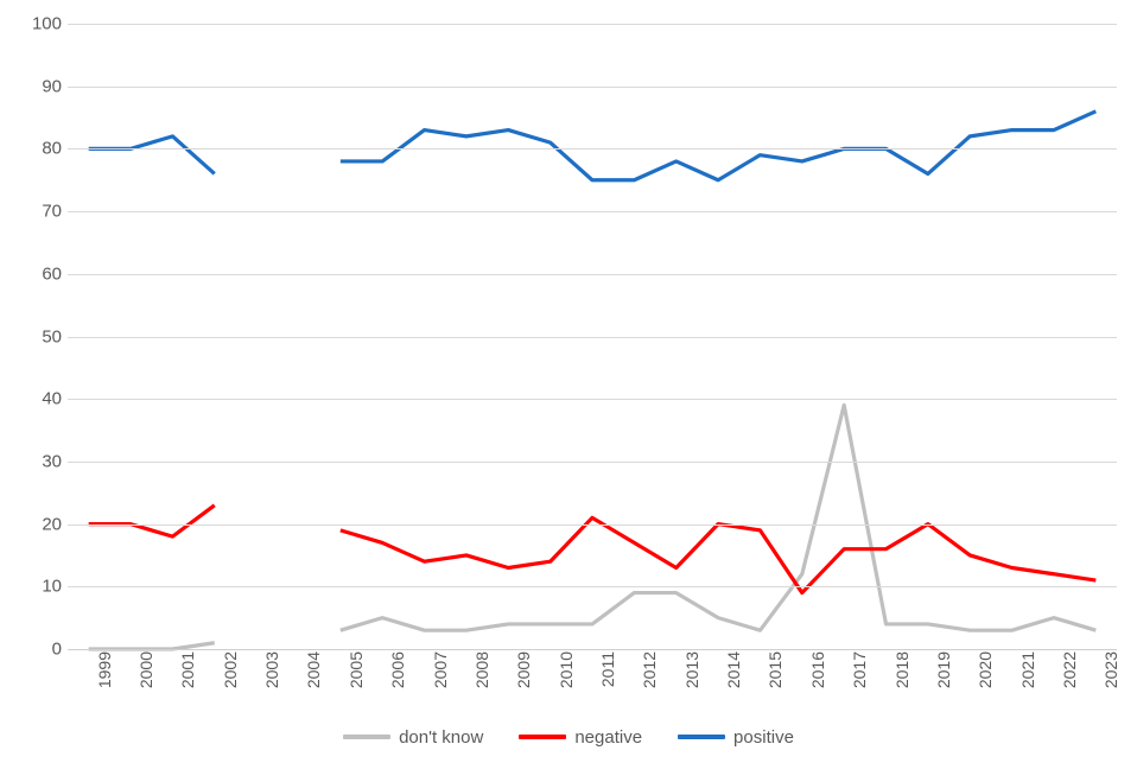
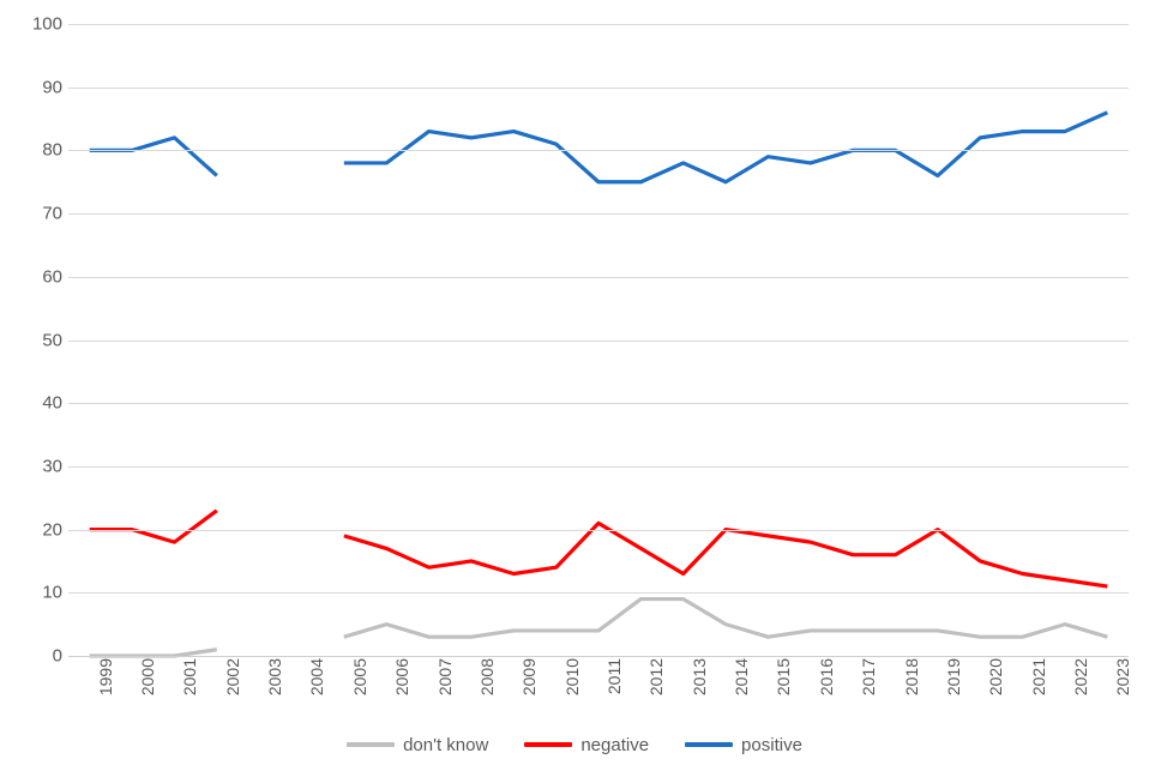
don't know/2016: 12 -> 4
negative/2016: 9 -> 18
don't know/2017: 39 -> 4
